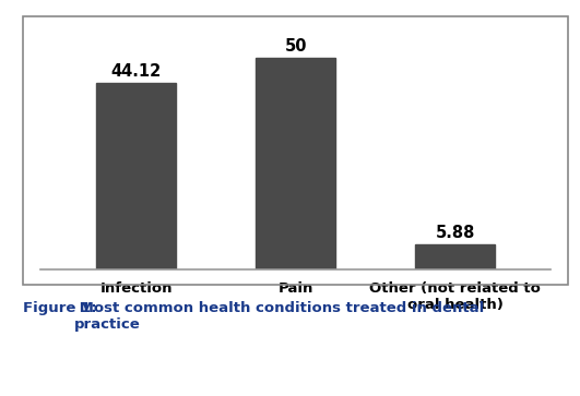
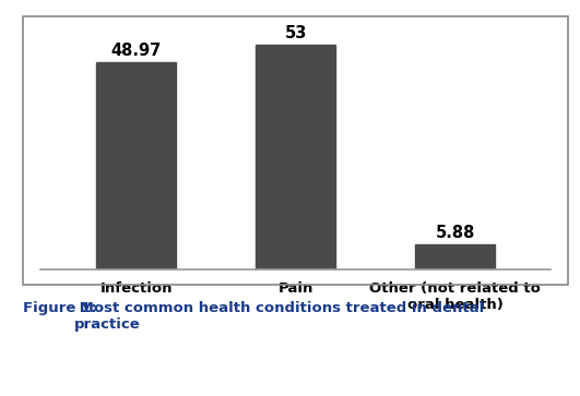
Infection: 44.12 -> 48.97
Pain: 50 -> 53
